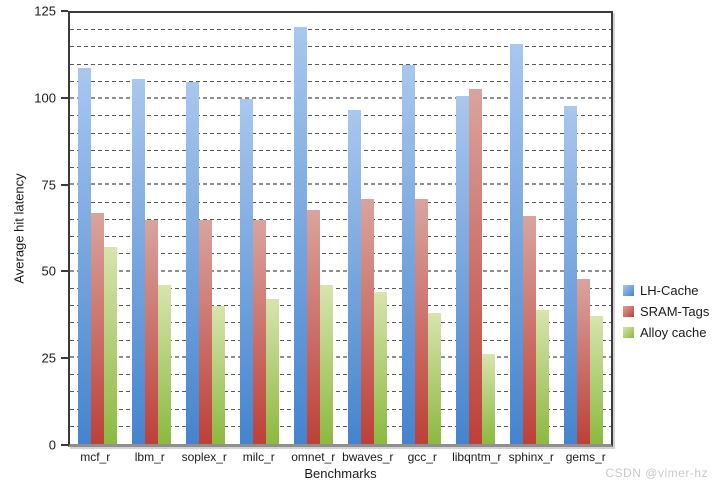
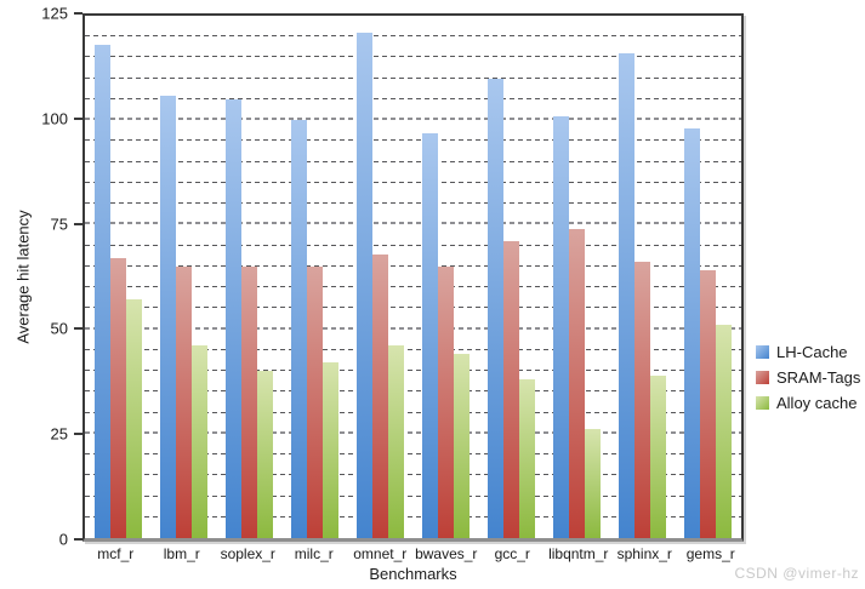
LH-Cache/mcf_r: 109 -> 118
SRAM-Tags/bwaves_r: 71 -> 65
SRAM-Tags/libqntm_r: 103 -> 74
SRAM-Tags/gems_r: 48 -> 64
Alloy cache/gems_r: 37 -> 51
